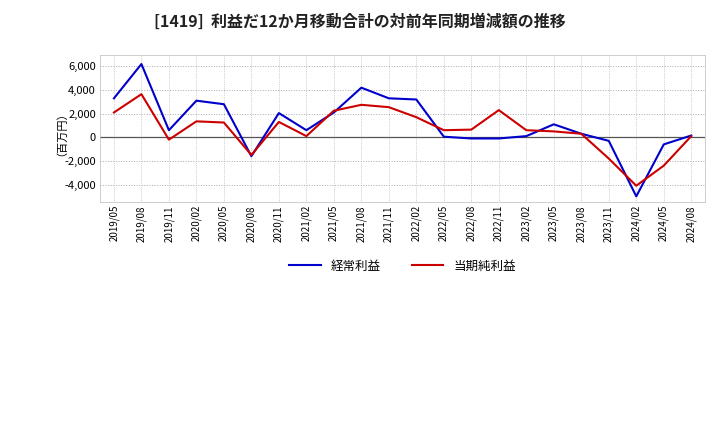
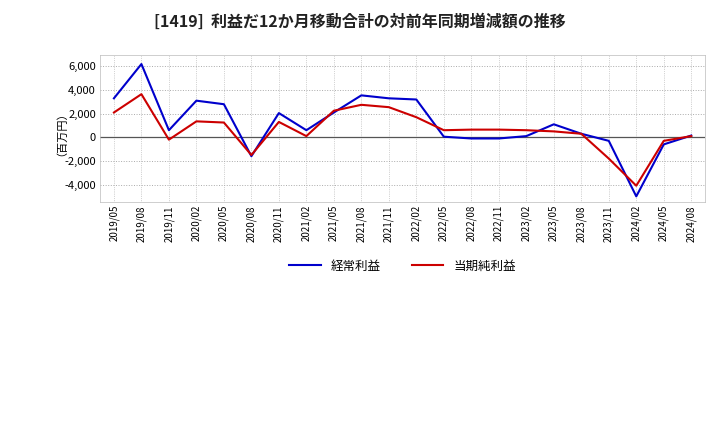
経常利益/2021/08: 4,200 -> 3,600
当期純利益/2022/11: 2,300 -> 600
当期純利益/2024/05: -2,400 -> -300
